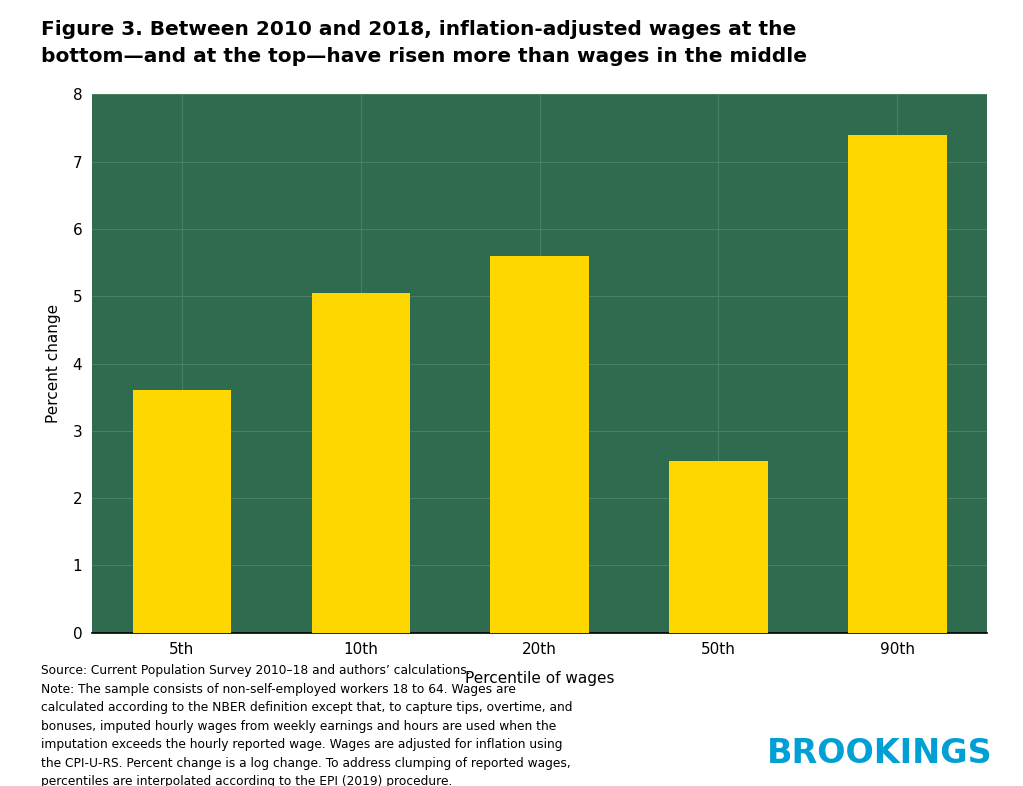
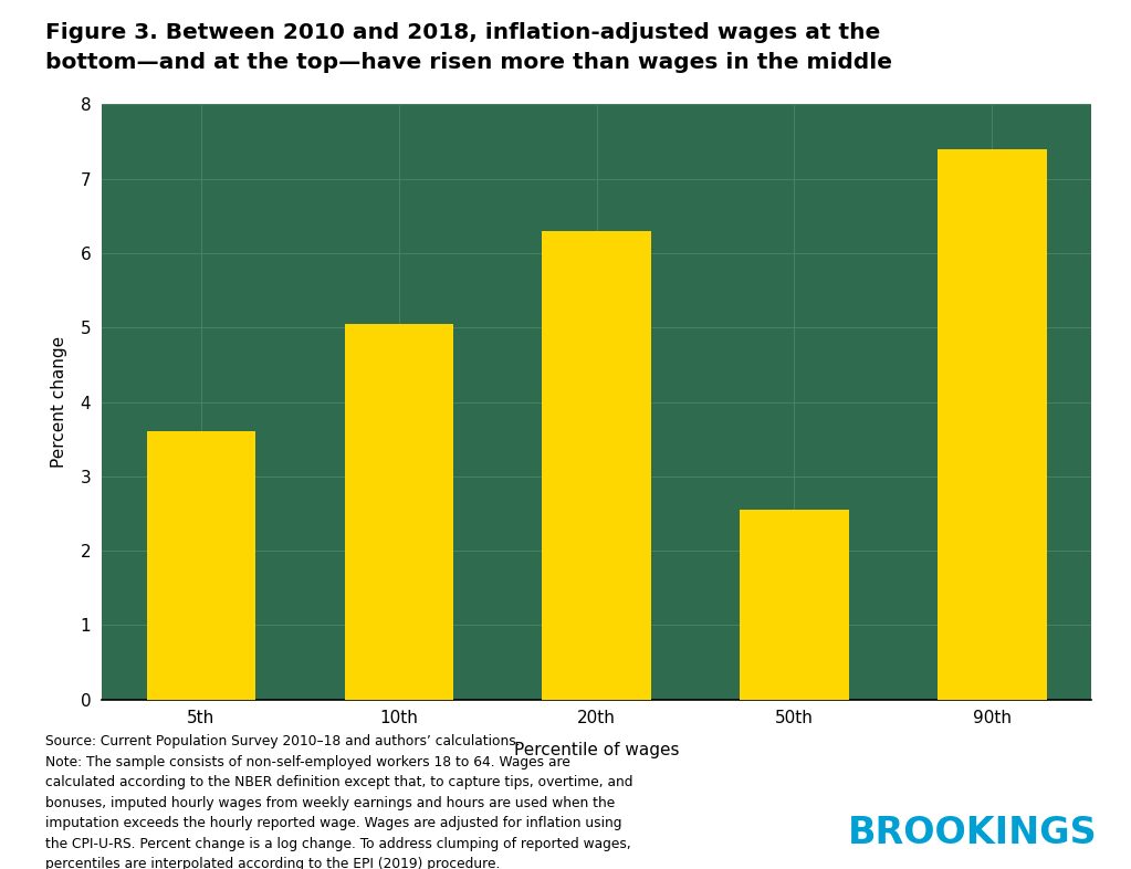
20th: 5.60 -> 6.30
